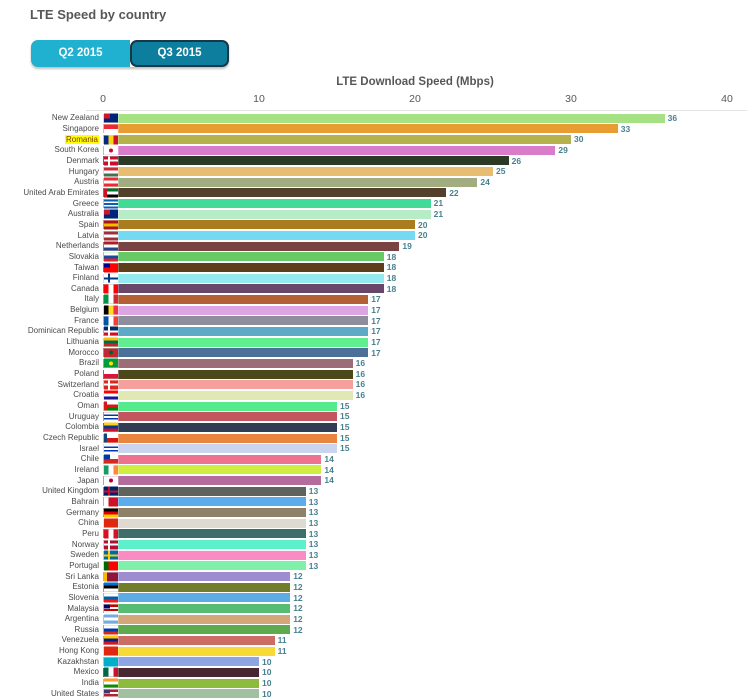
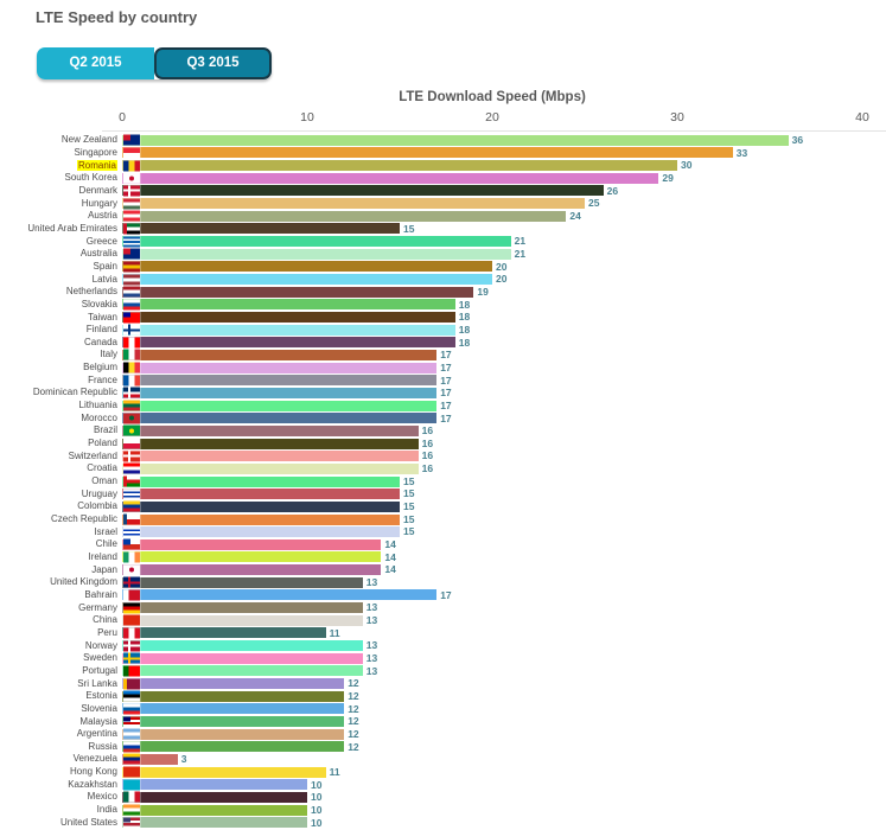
United Arab Emirates: 22 -> 15
Bahrain: 13 -> 17
Peru: 13 -> 11
Venezuela: 11 -> 3
